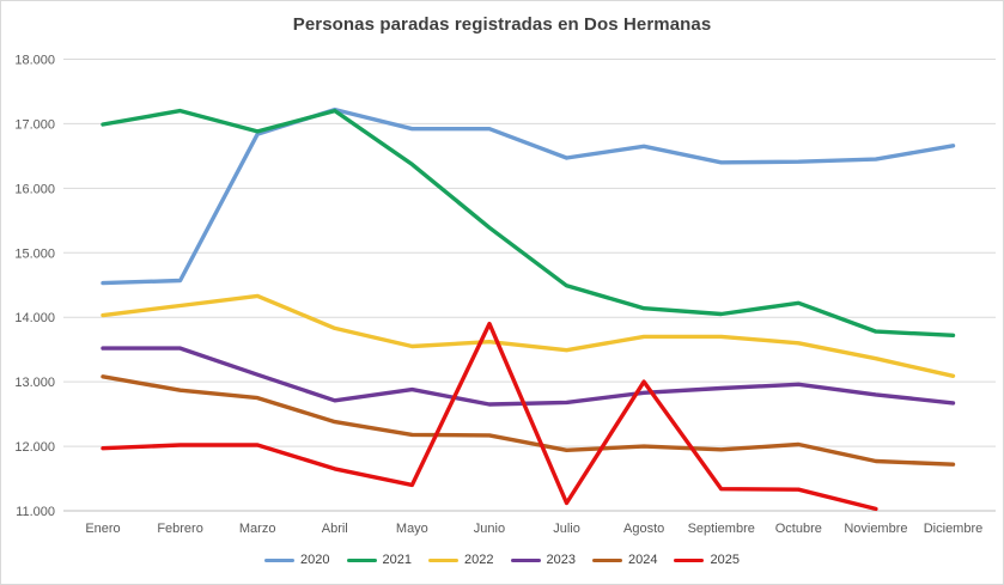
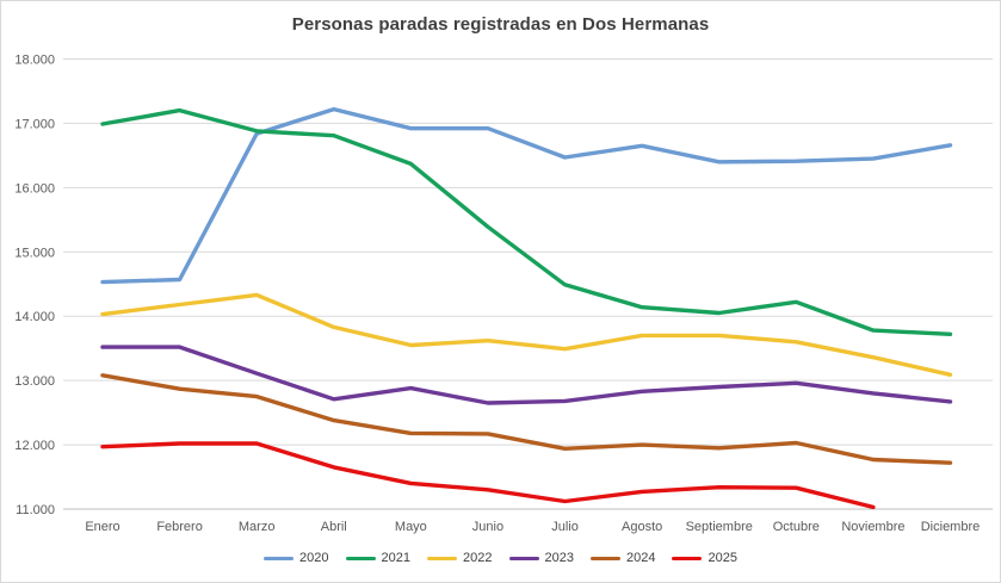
2021/Abril: 17200 -> 16800
2025/Junio: 13900 -> 11300
2025/Agosto: 13000 -> 11300
